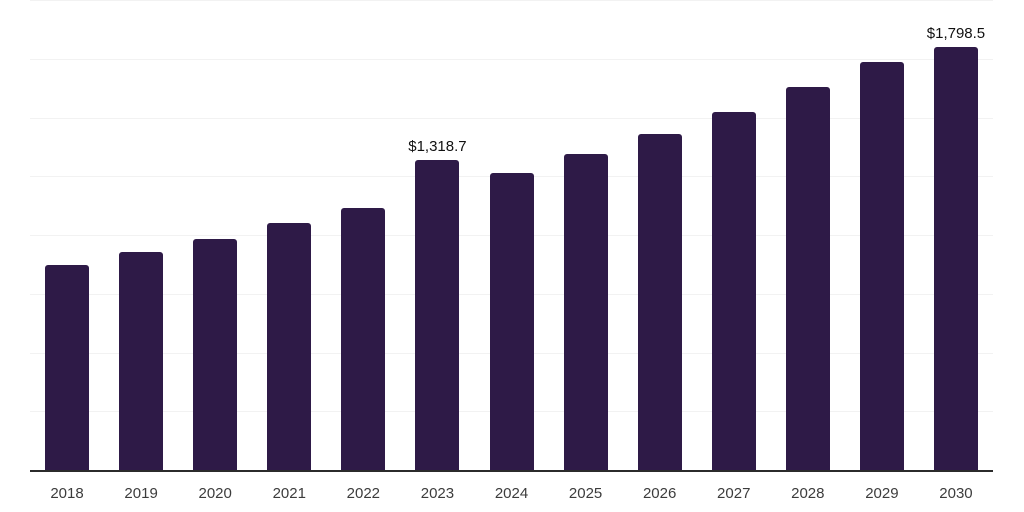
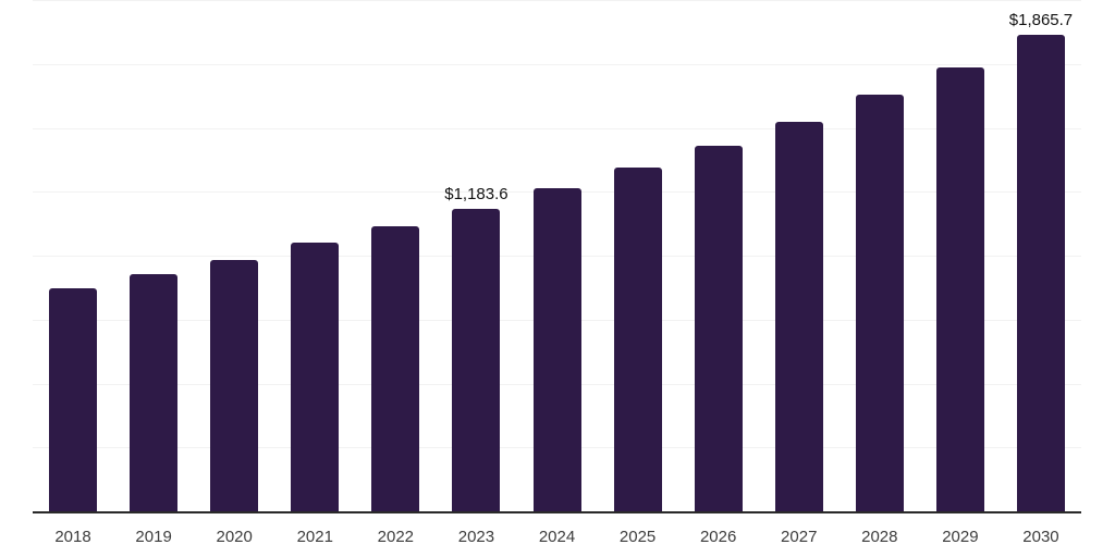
2023: $1,318.7 -> $1,183.6
2030: $1,798.5 -> $1,865.7
